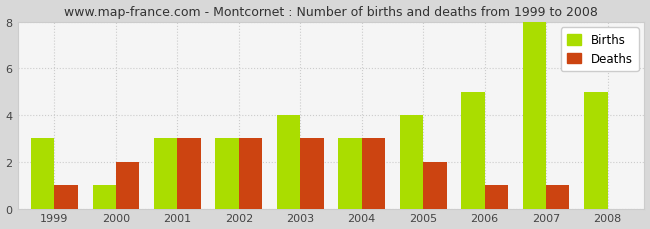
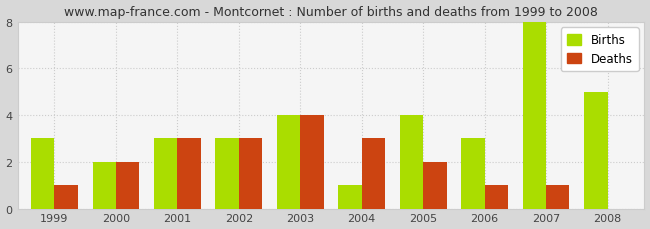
Births/2000: 1 -> 2
Deaths/2003: 3 -> 4
Births/2004: 3 -> 1
Births/2006: 5 -> 3
